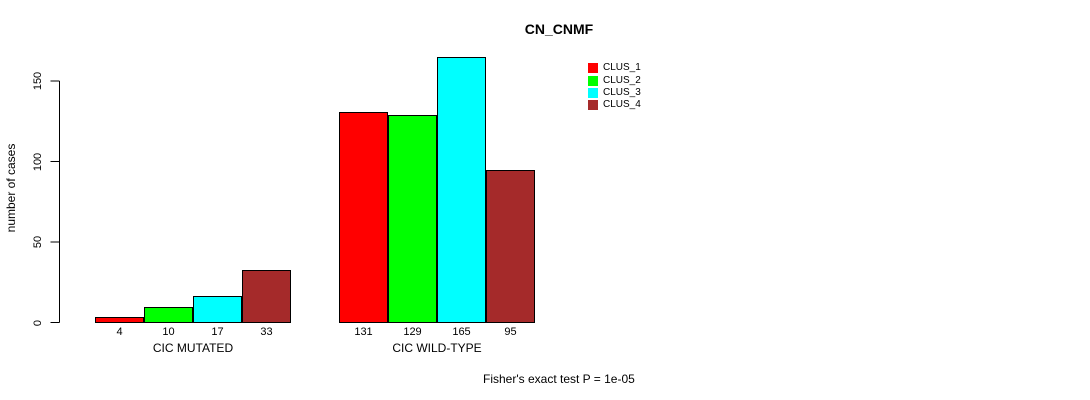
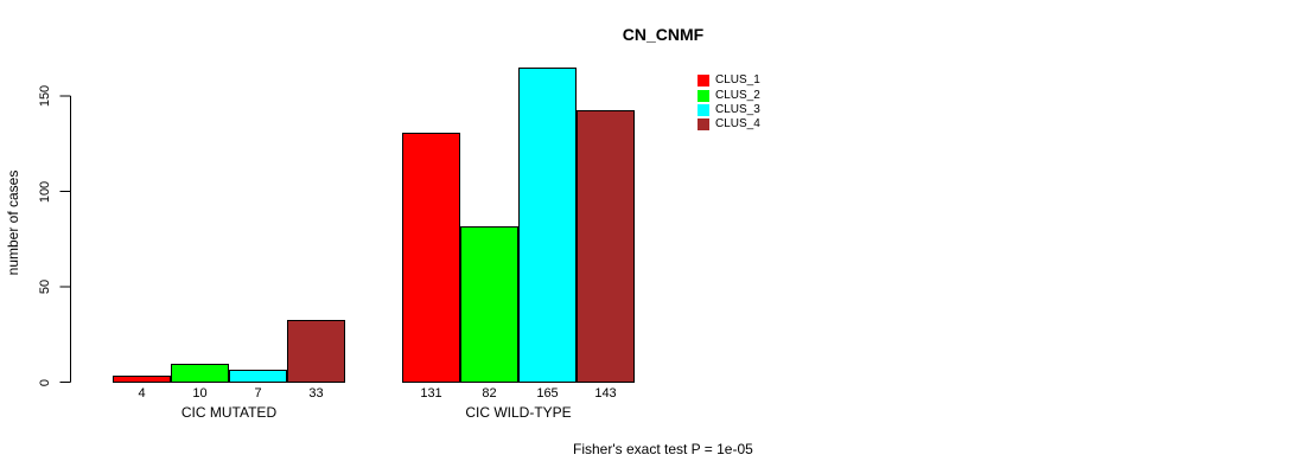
CLUS_3/CIC MUTATED: 17 -> 7
CLUS_2/CIC WILD-TYPE: 129 -> 82
CLUS_4/CIC WILD-TYPE: 95 -> 143
